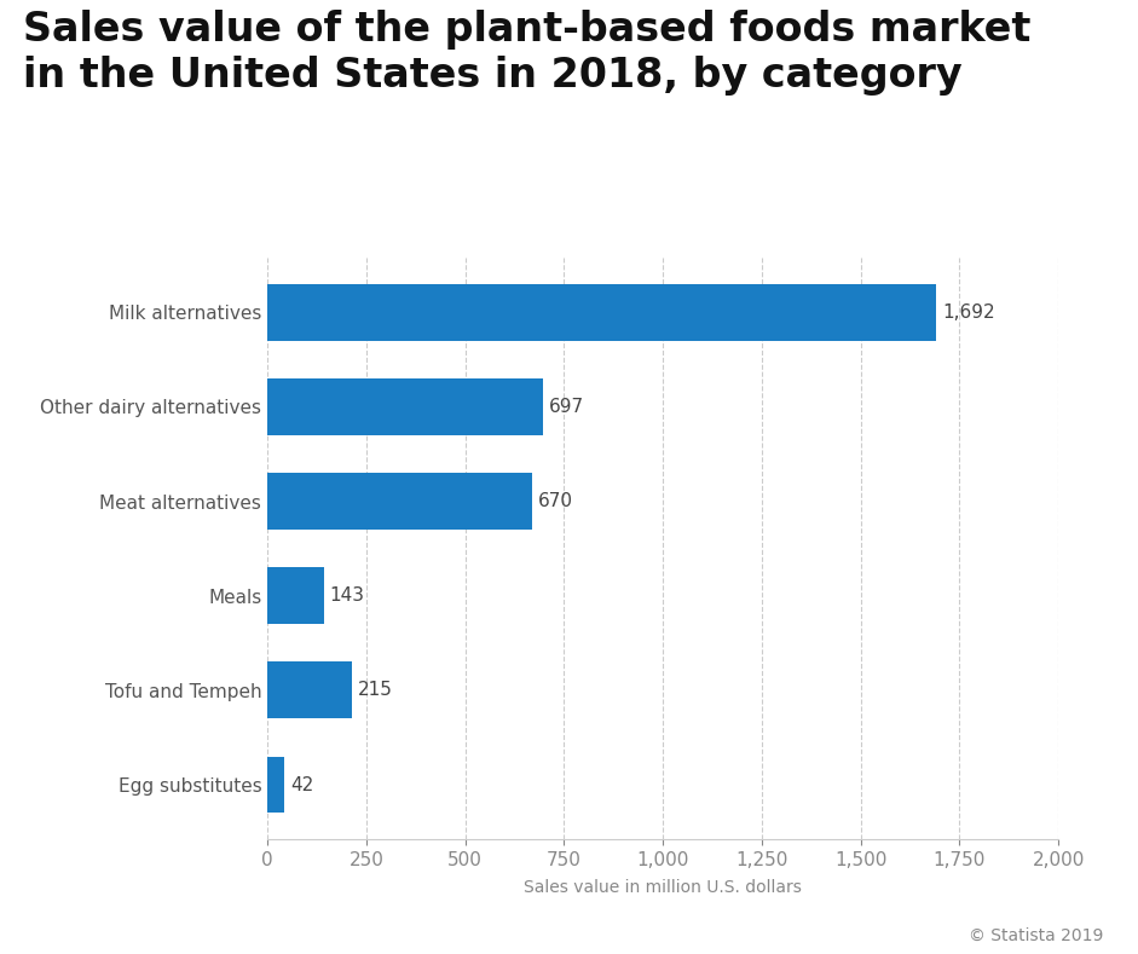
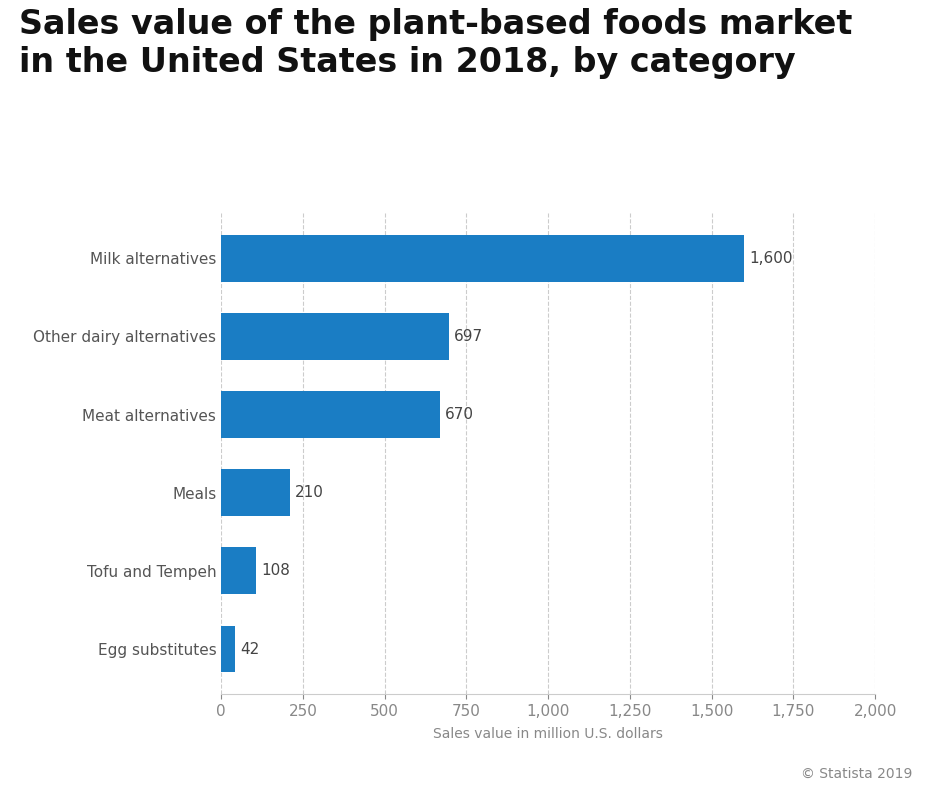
Milk alternatives: 1,692 -> 1,600
Meals: 143 -> 210
Tofu and Tempeh: 215 -> 108
